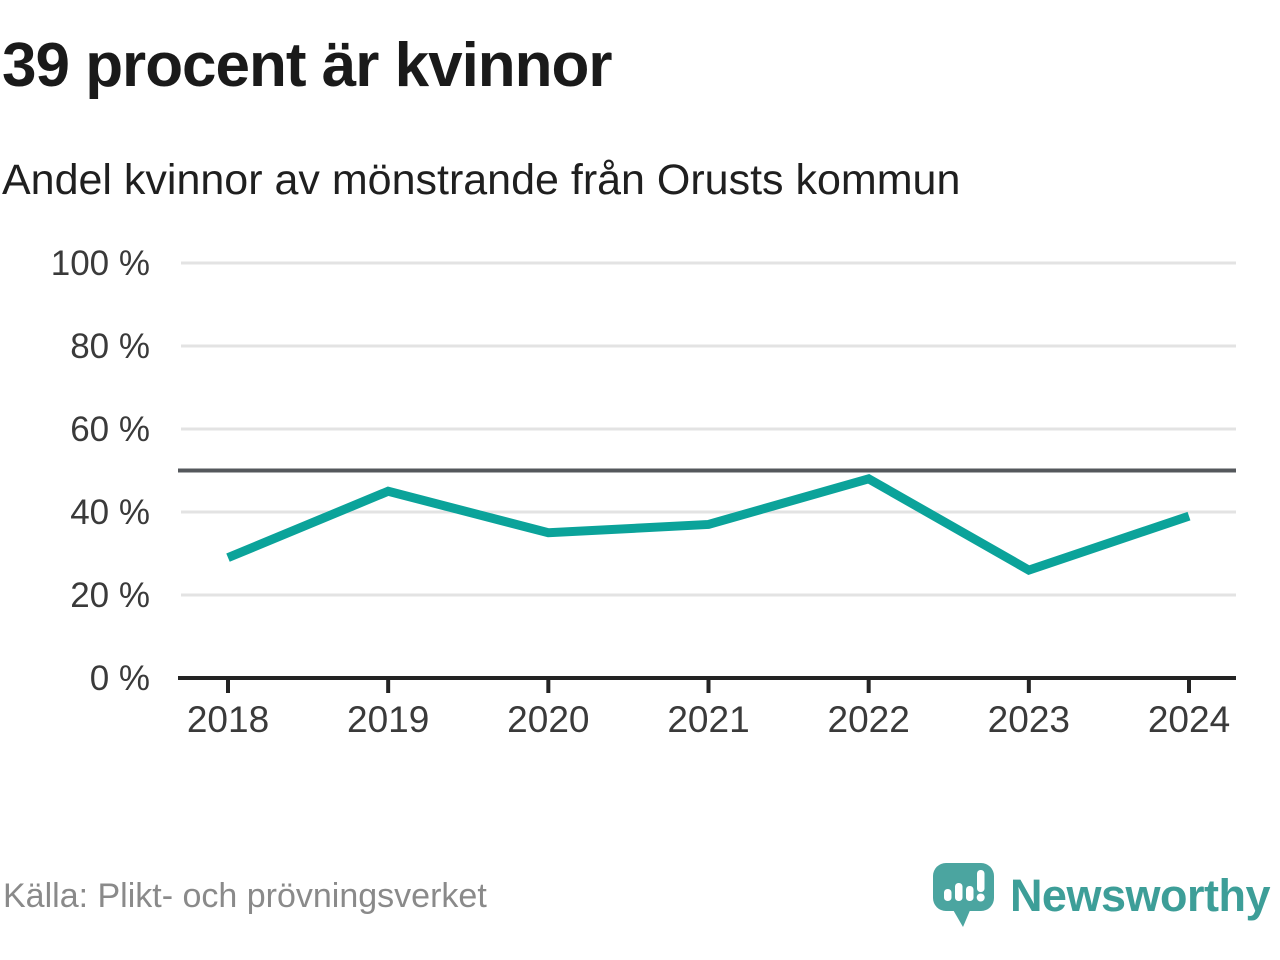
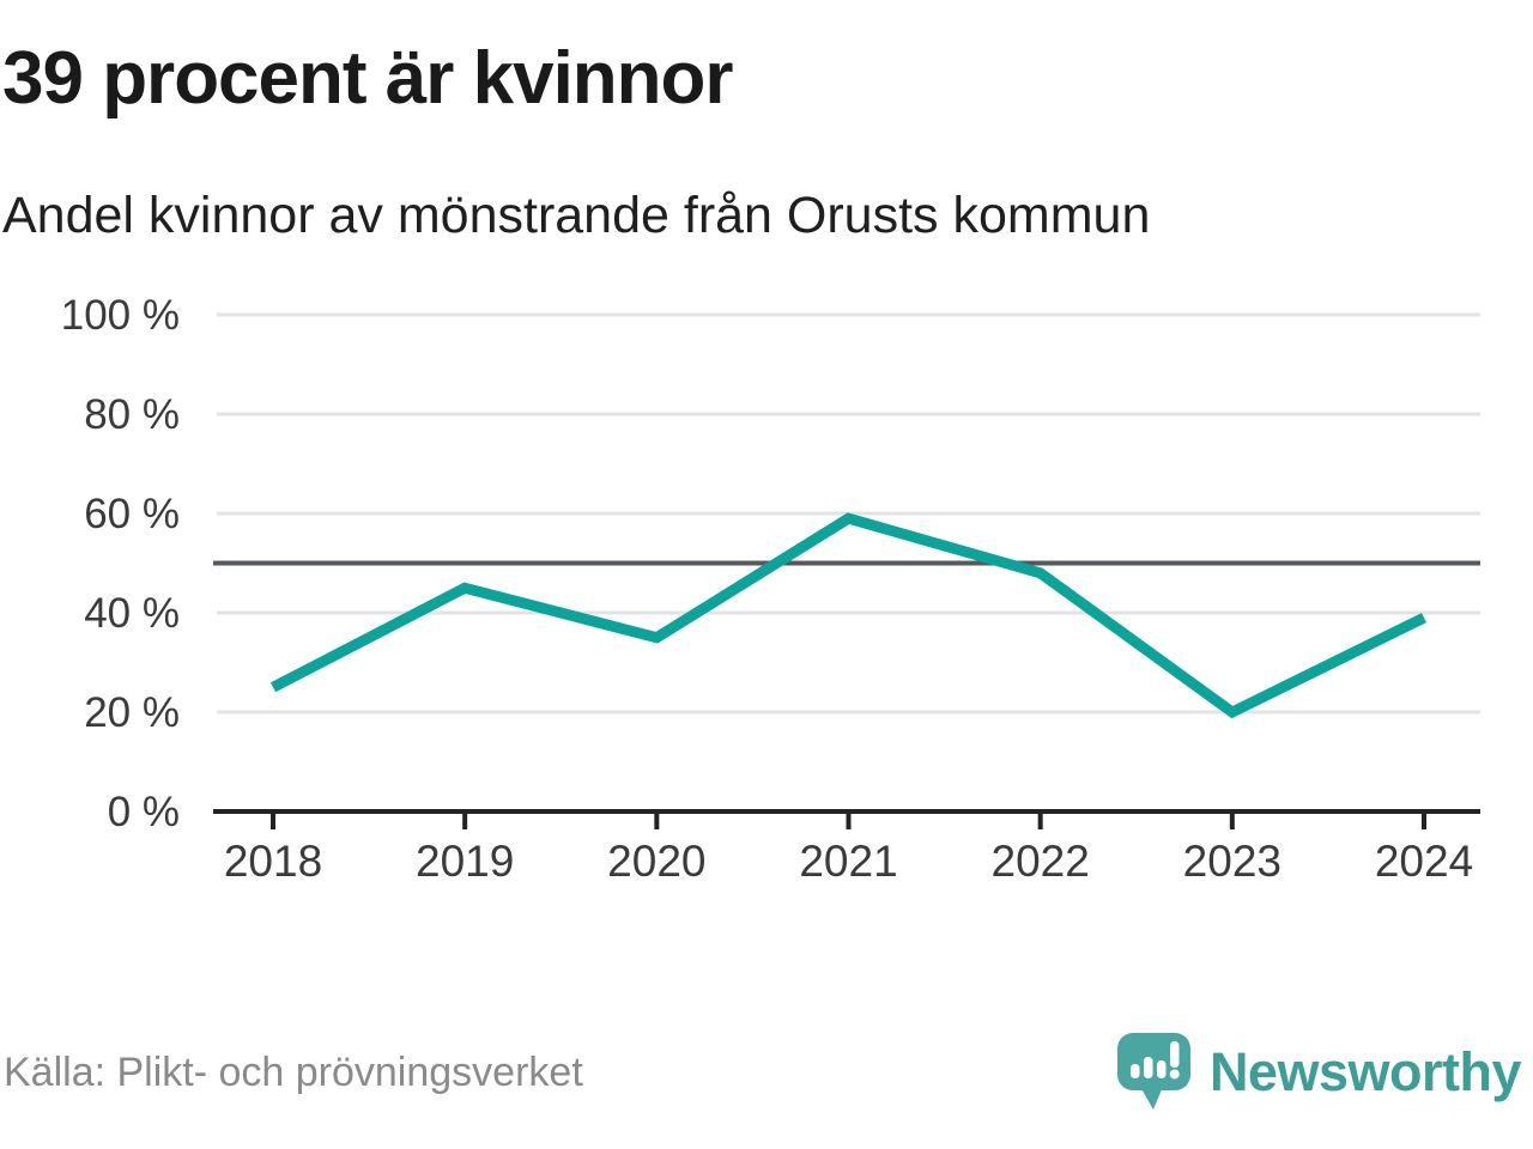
2018: 29% -> 25%
2021: 37% -> 59%
2023: 26% -> 20%
